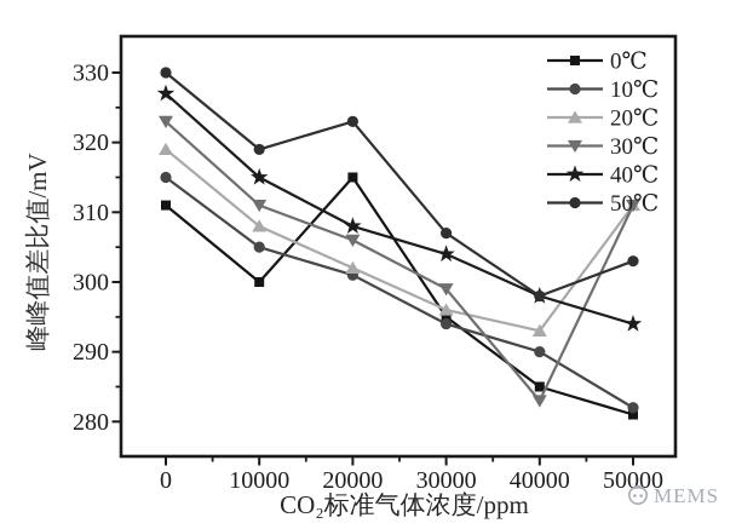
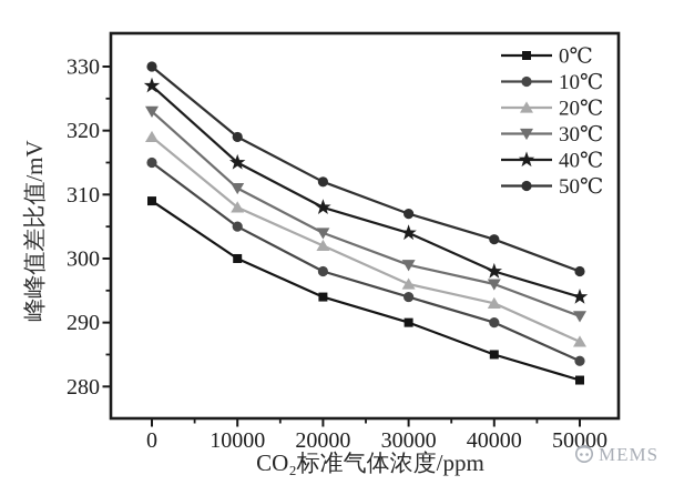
0℃/0: 311 -> 309
0℃/20000: 315 -> 294
10℃/20000: 301 -> 298
30℃/20000: 306 -> 304
50℃/20000: 323 -> 312
0℃/30000: 295 -> 290
30℃/40000: 283 -> 296
50℃/40000: 298 -> 303
10℃/50000: 282 -> 284
20℃/50000: 311 -> 287
30℃/50000: 311 -> 291
50℃/50000: 303 -> 298
